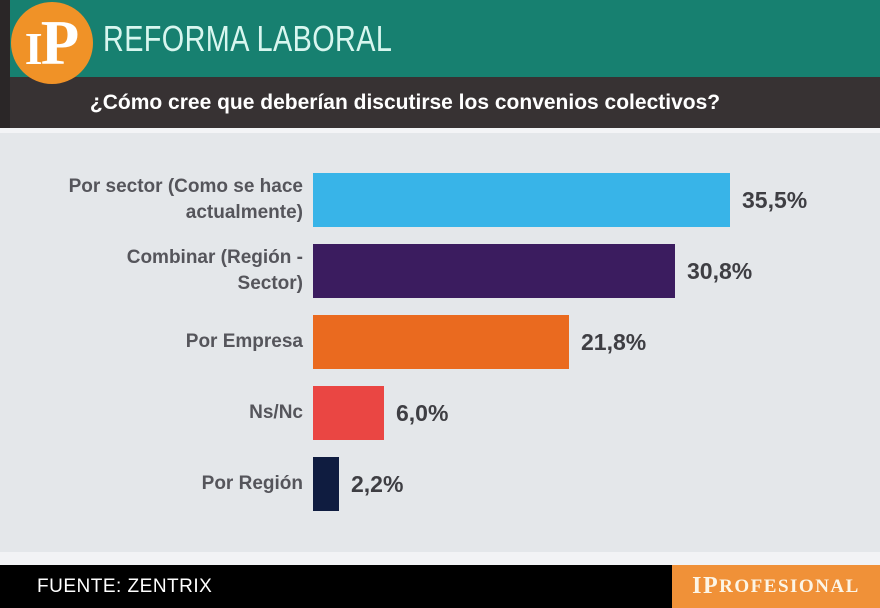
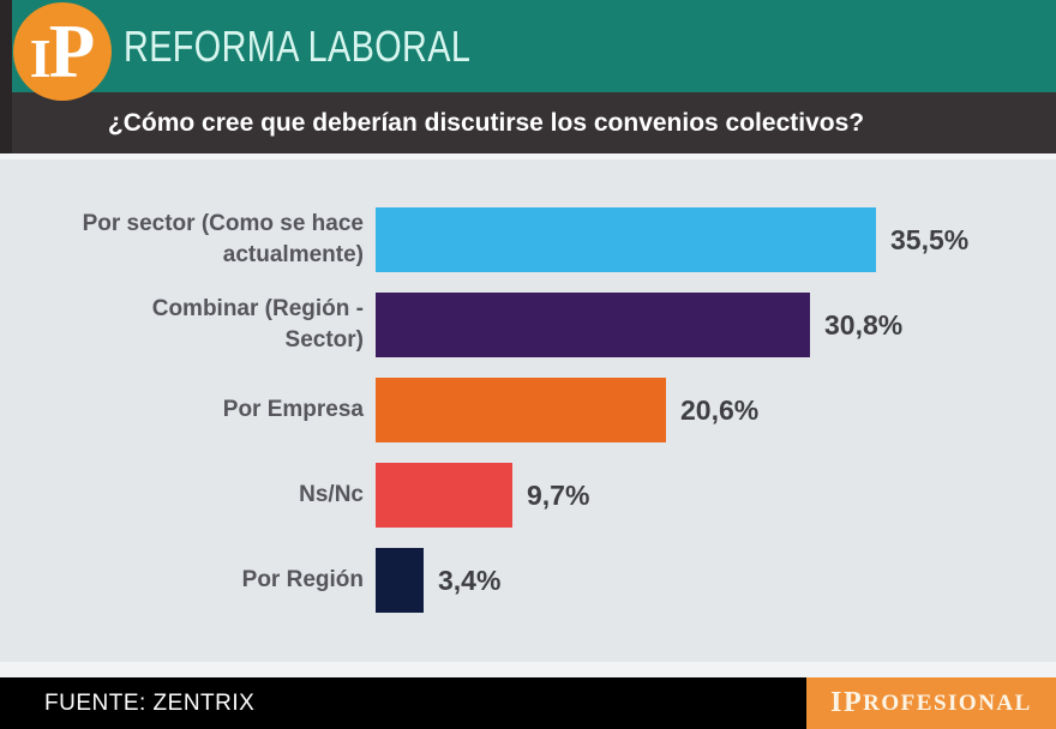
Por Empresa: 21,8% -> 20,6%
Ns/Nc: 6,0% -> 9,7%
Por Región: 2,2% -> 3,4%
